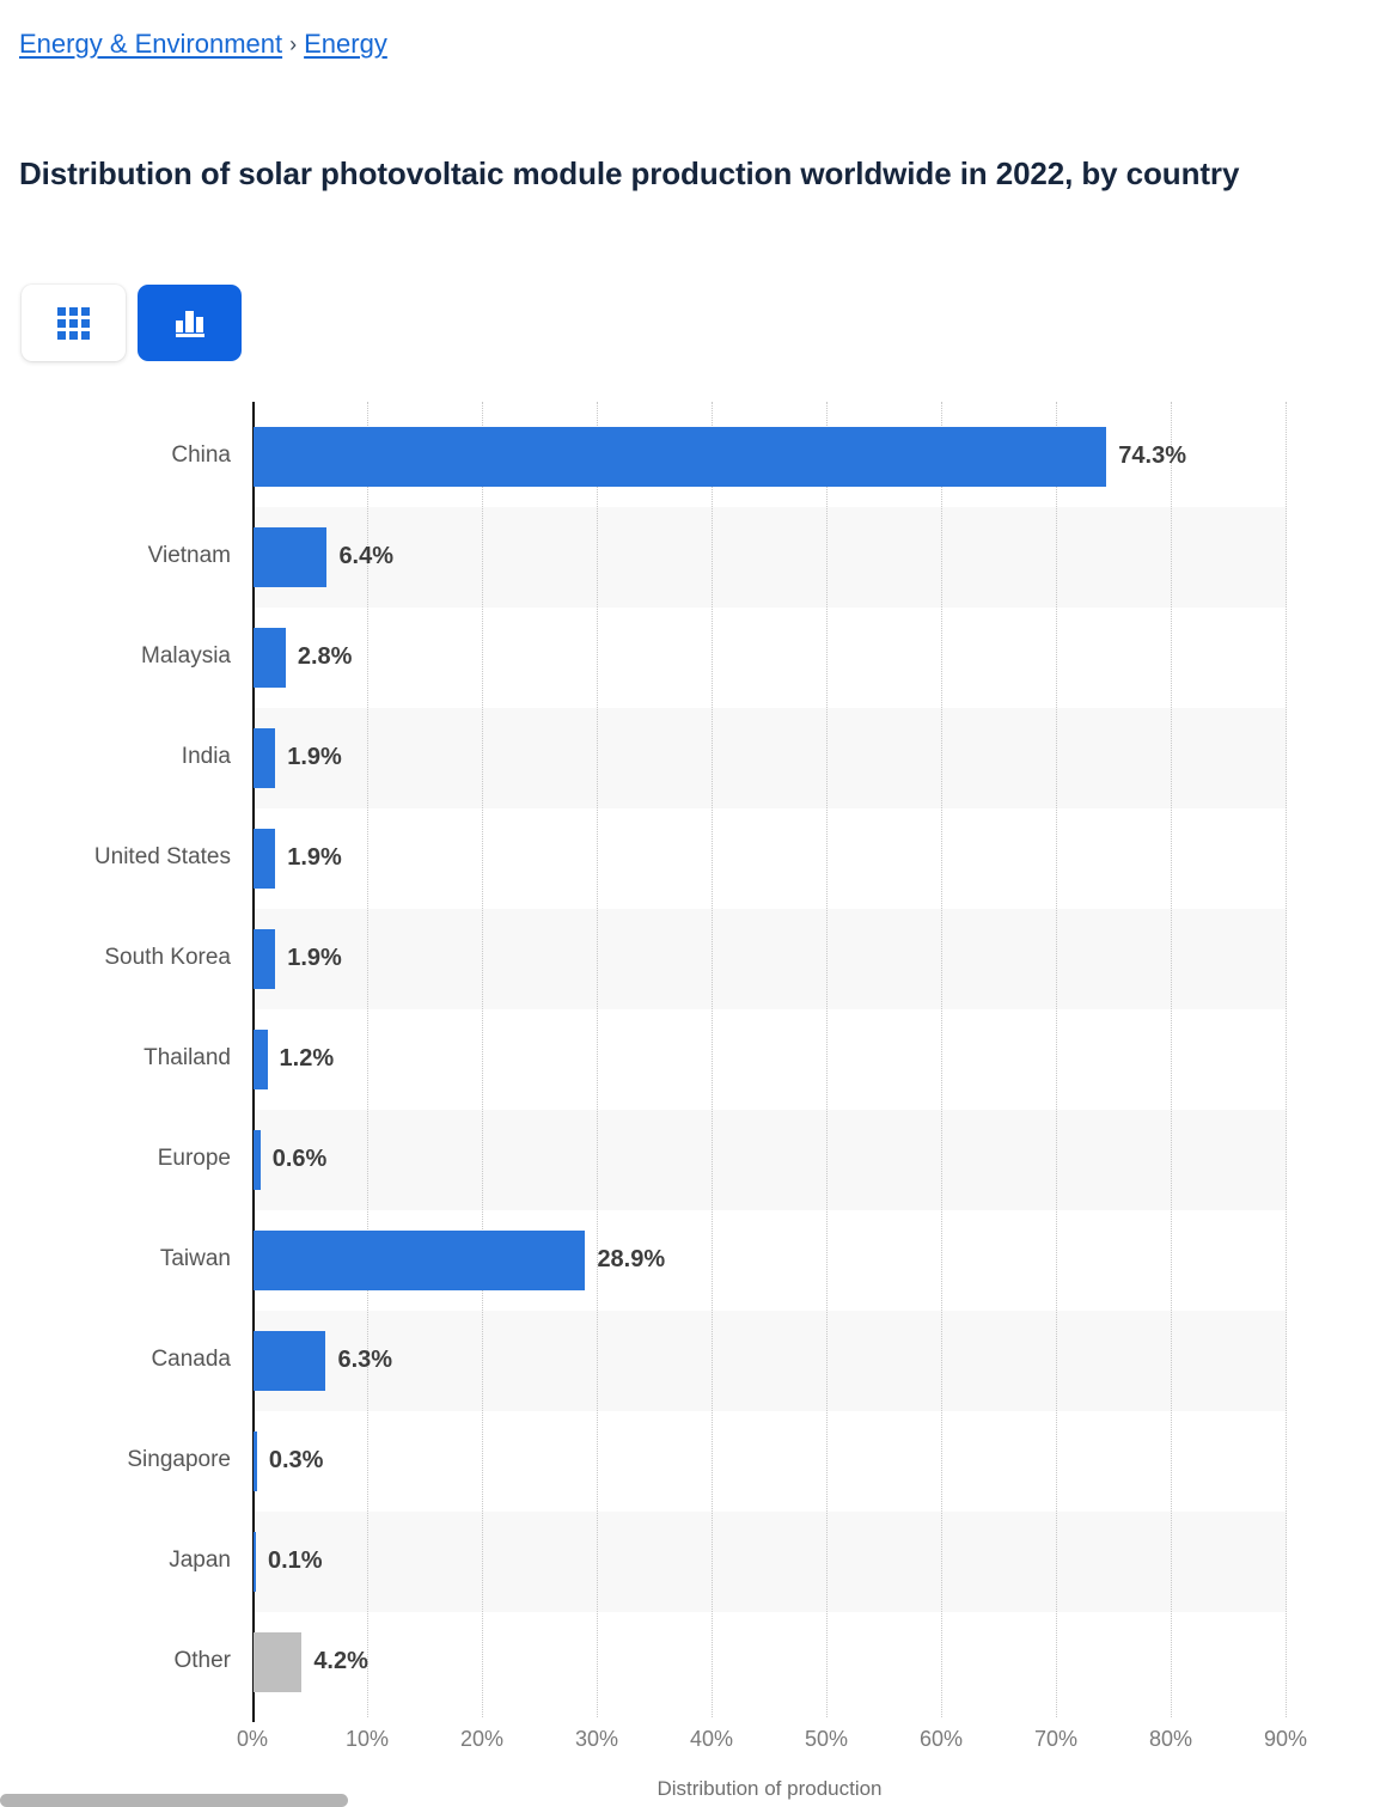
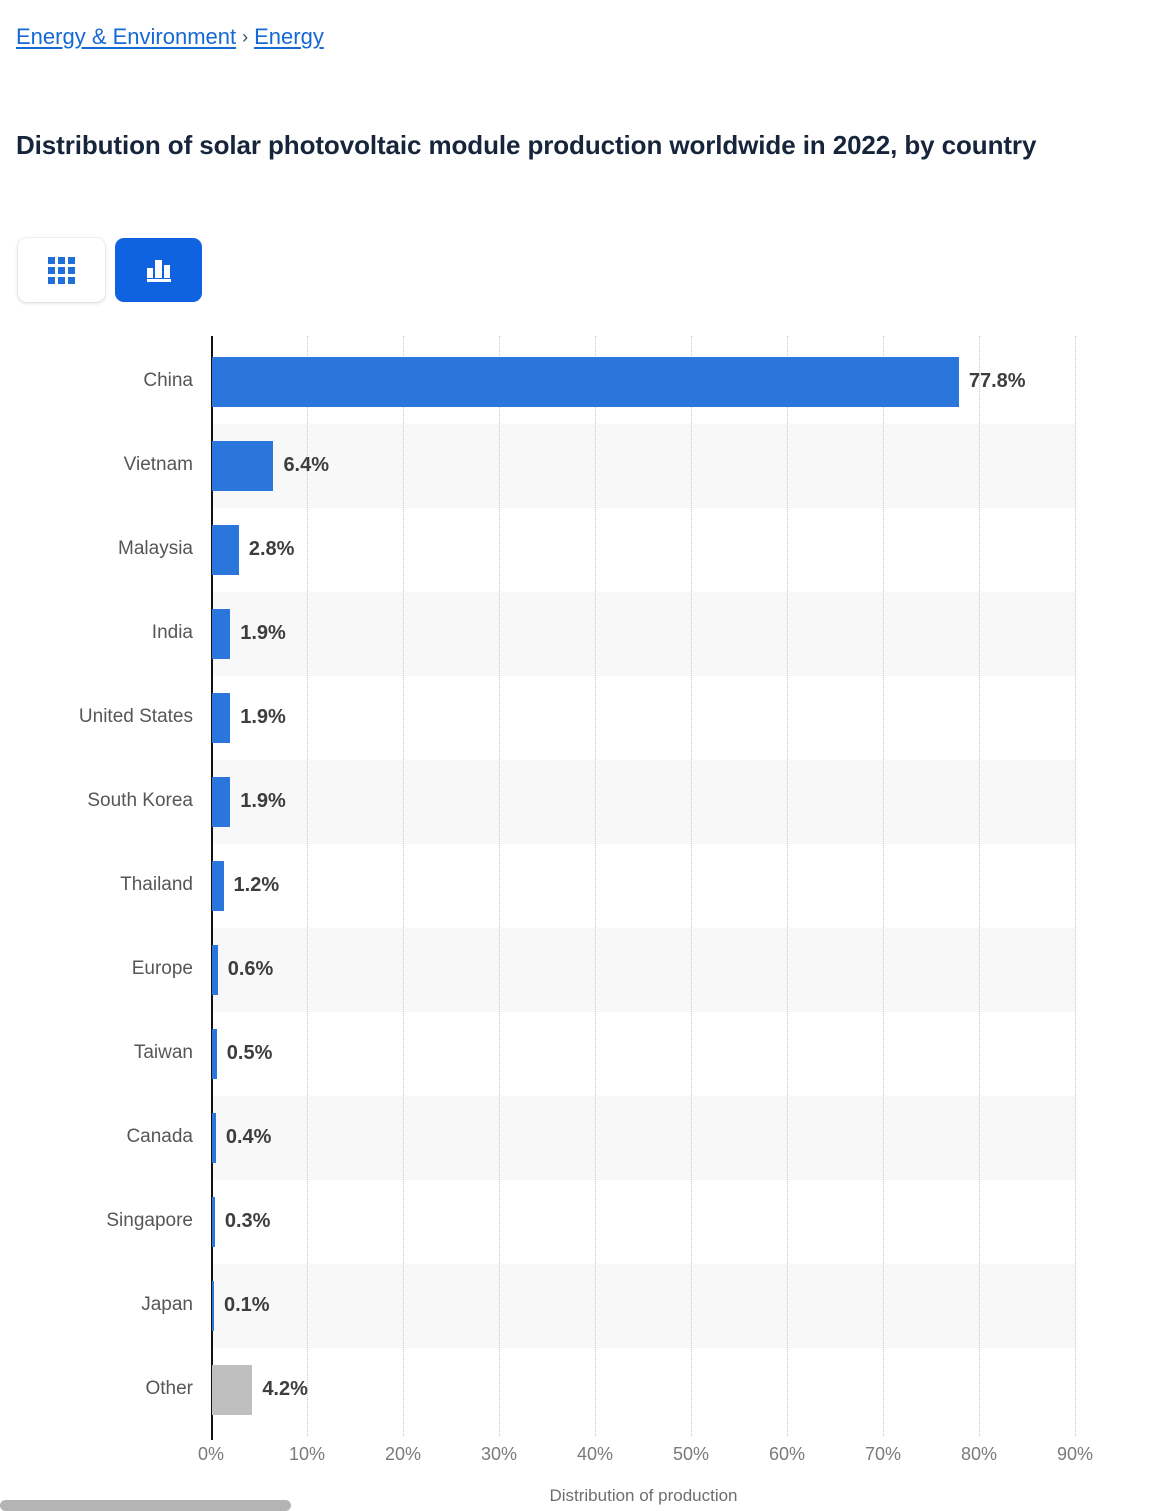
China: 74.3% -> 77.8%
Taiwan: 28.9% -> 0.5%
Canada: 6.3% -> 0.4%
